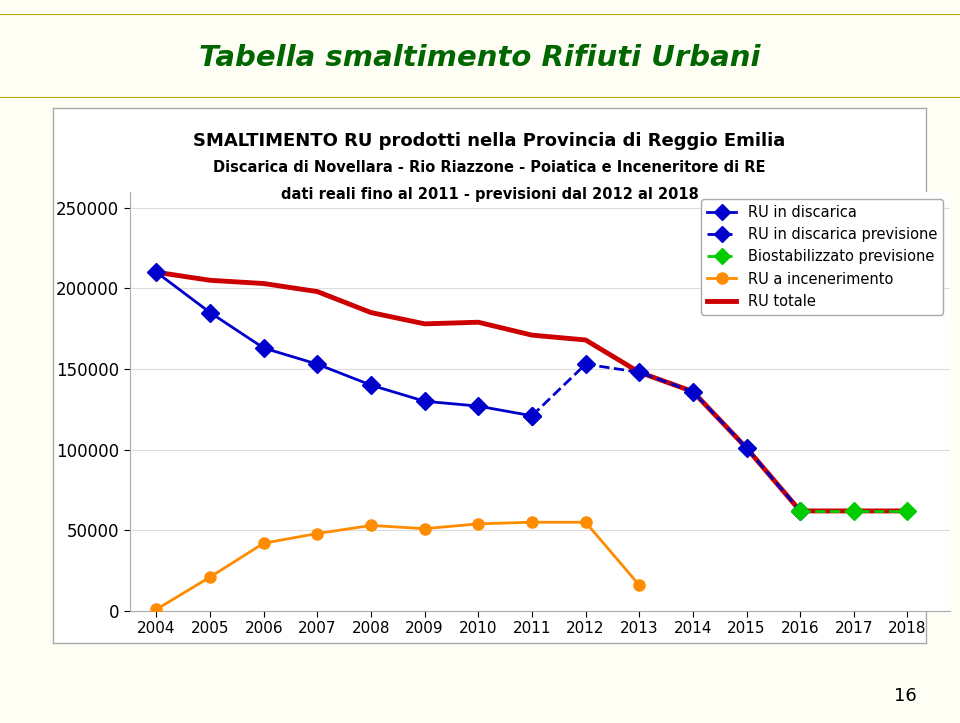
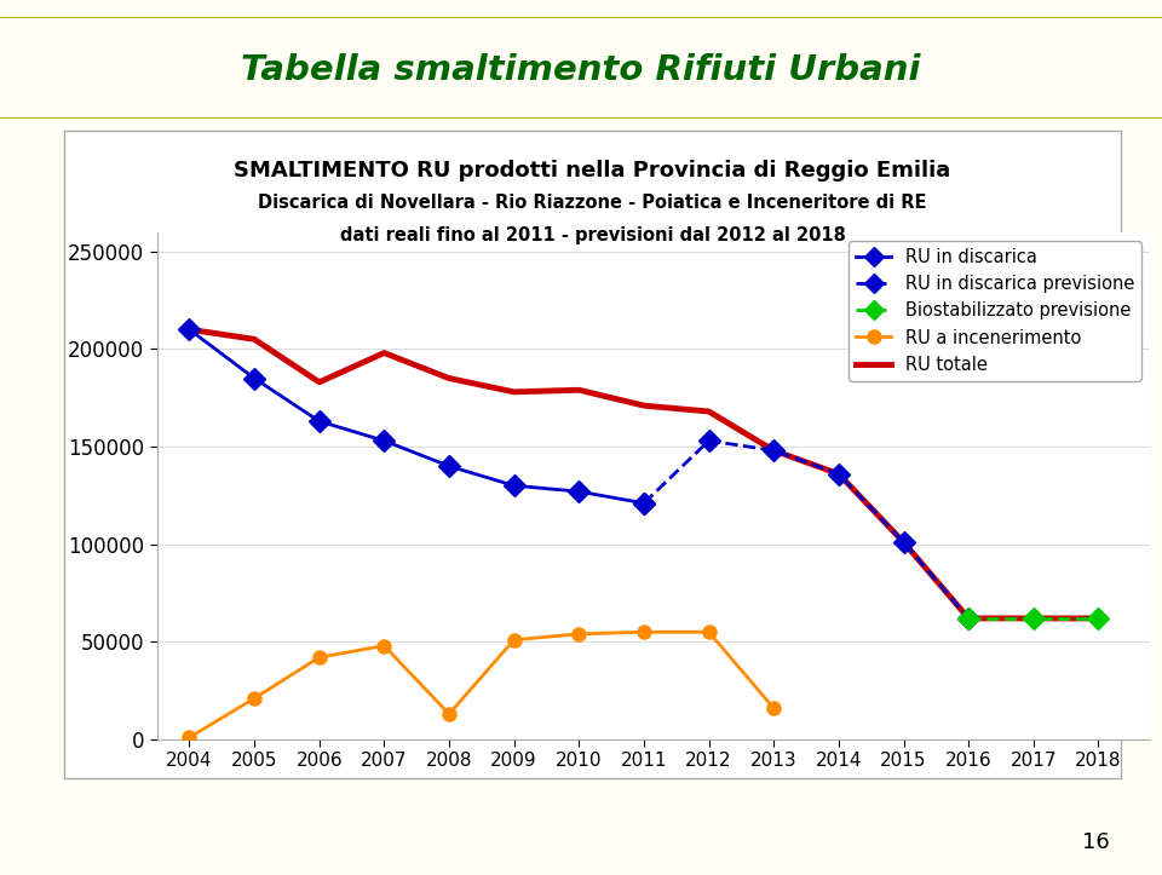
RU totale/2006: 203000 -> 183000
RU a incenerimento/2008: 53000 -> 13000
